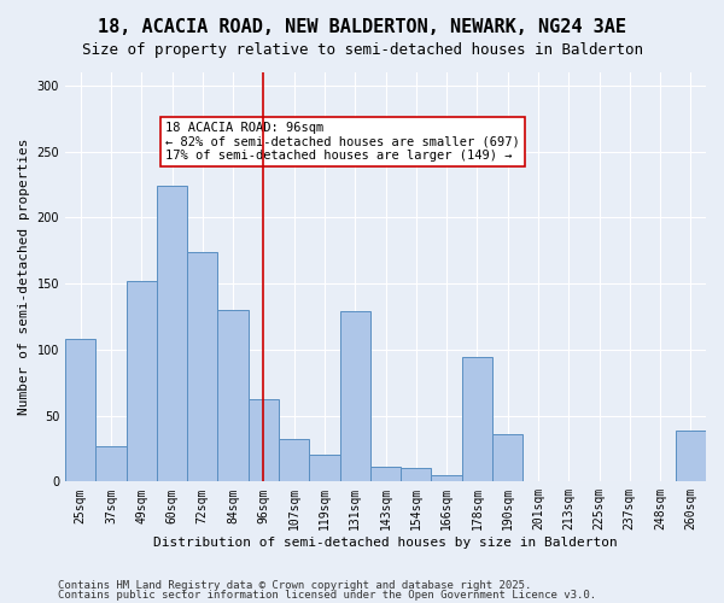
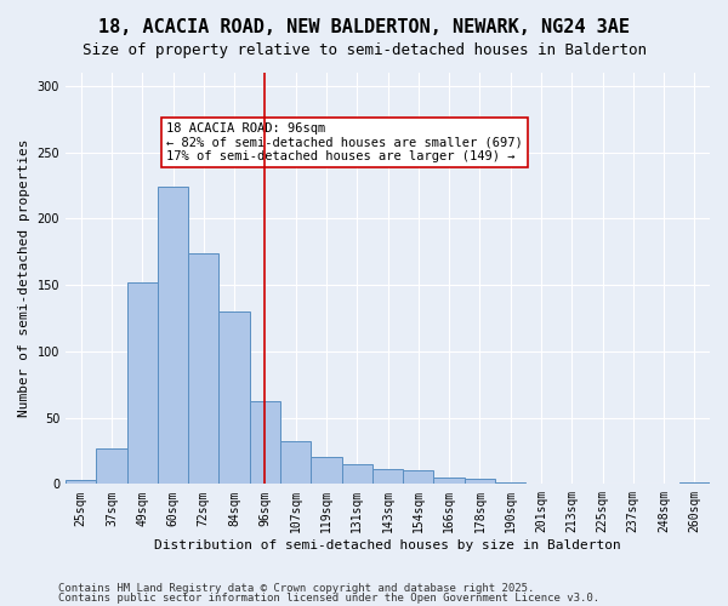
25sqm: 108 -> 3
131sqm: 129 -> 15
178sqm: 94 -> 4
190sqm: 36 -> 1
260sqm: 39 -> 1
